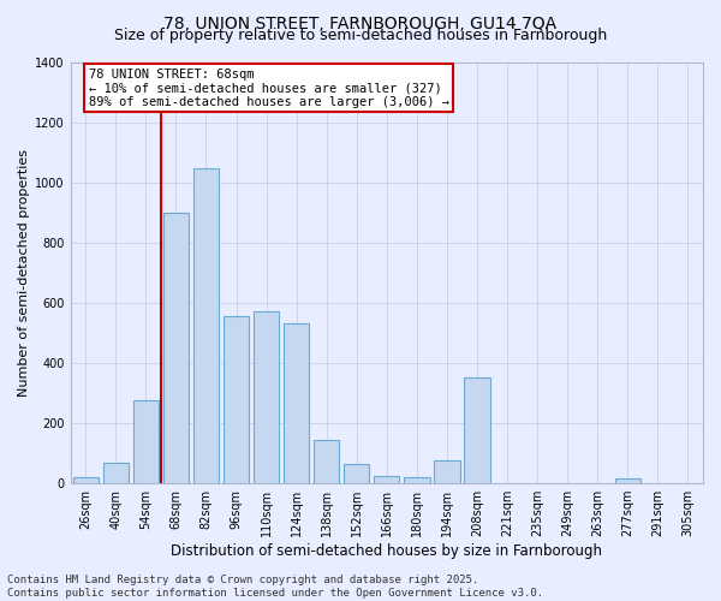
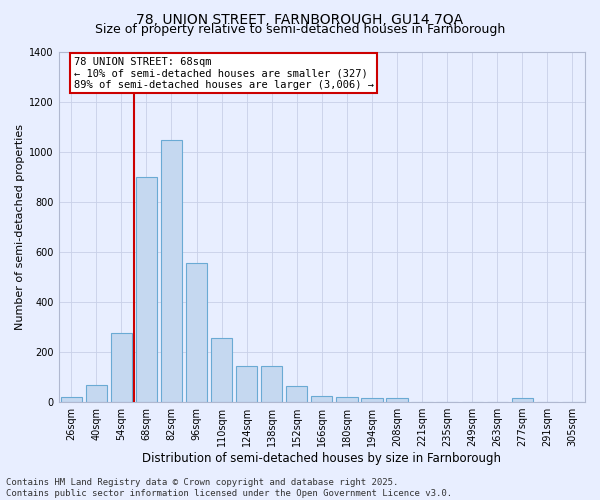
110sqm: 570 -> 255
124sqm: 530 -> 145
194sqm: 75 -> 15
208sqm: 350 -> 15
